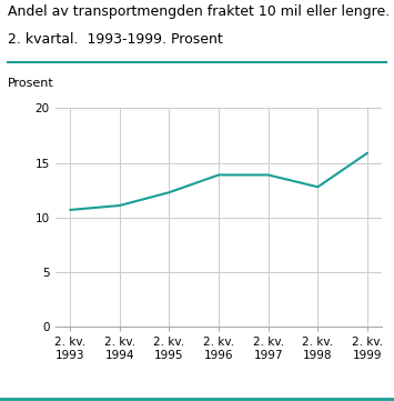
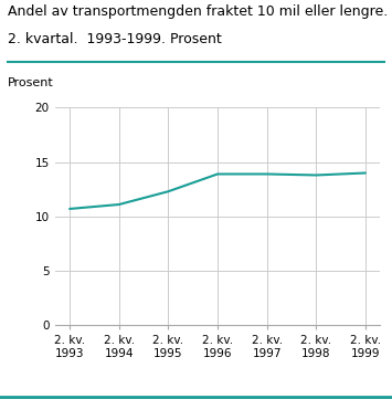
2. kv. 1998: 12.8 -> 13.8
2. kv. 1999: 15.9 -> 14.0
